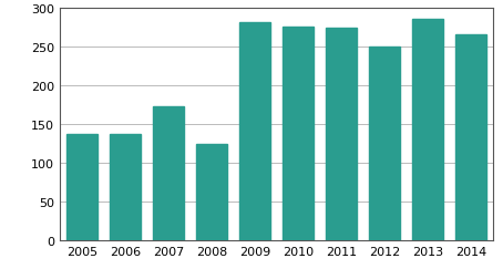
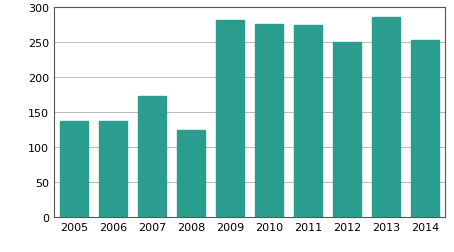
2014: 265 -> 252
